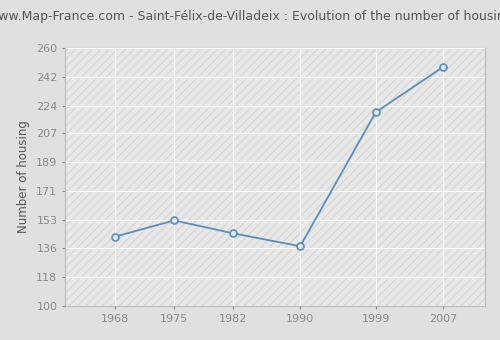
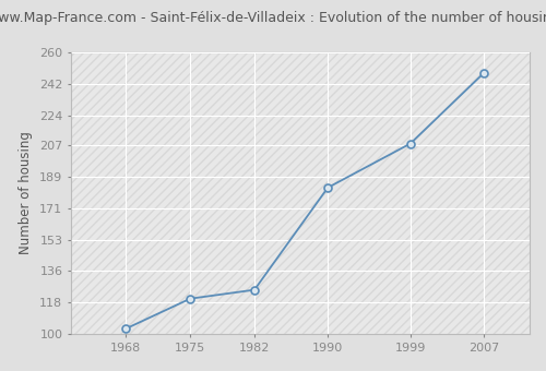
1968: 143 -> 103
1975: 153 -> 120
1982: 145 -> 125
1990: 137 -> 183
1999: 220 -> 208
